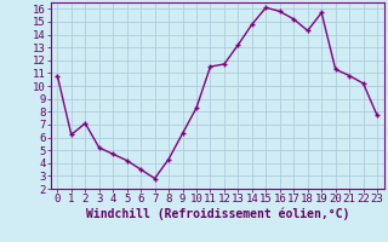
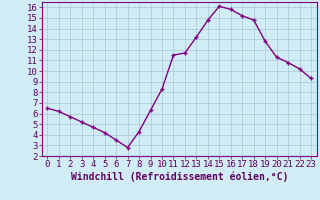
0: 10.8 -> 6.5
2: 7.1 -> 5.7
18: 14.3 -> 14.8
19: 15.7 -> 12.8
23: 7.7 -> 9.3
